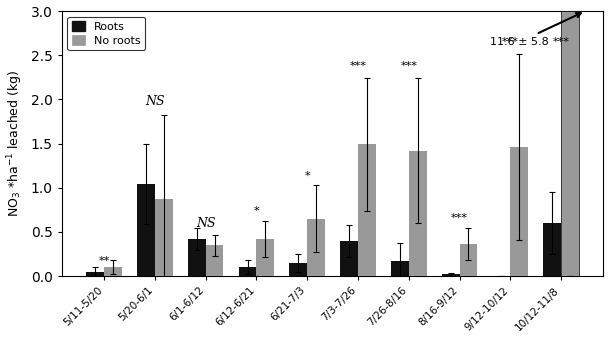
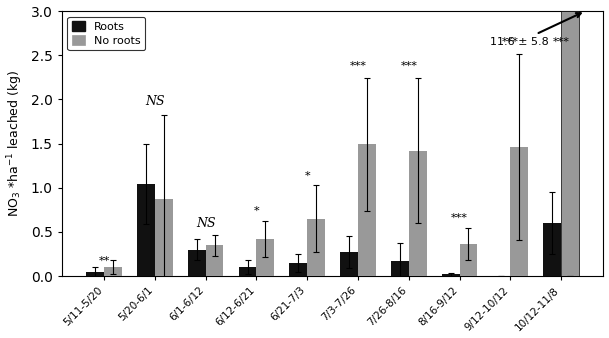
Roots/6/1-6/12: 0.42 -> 0.30
Roots/7/3-7/26: 0.40 -> 0.27
